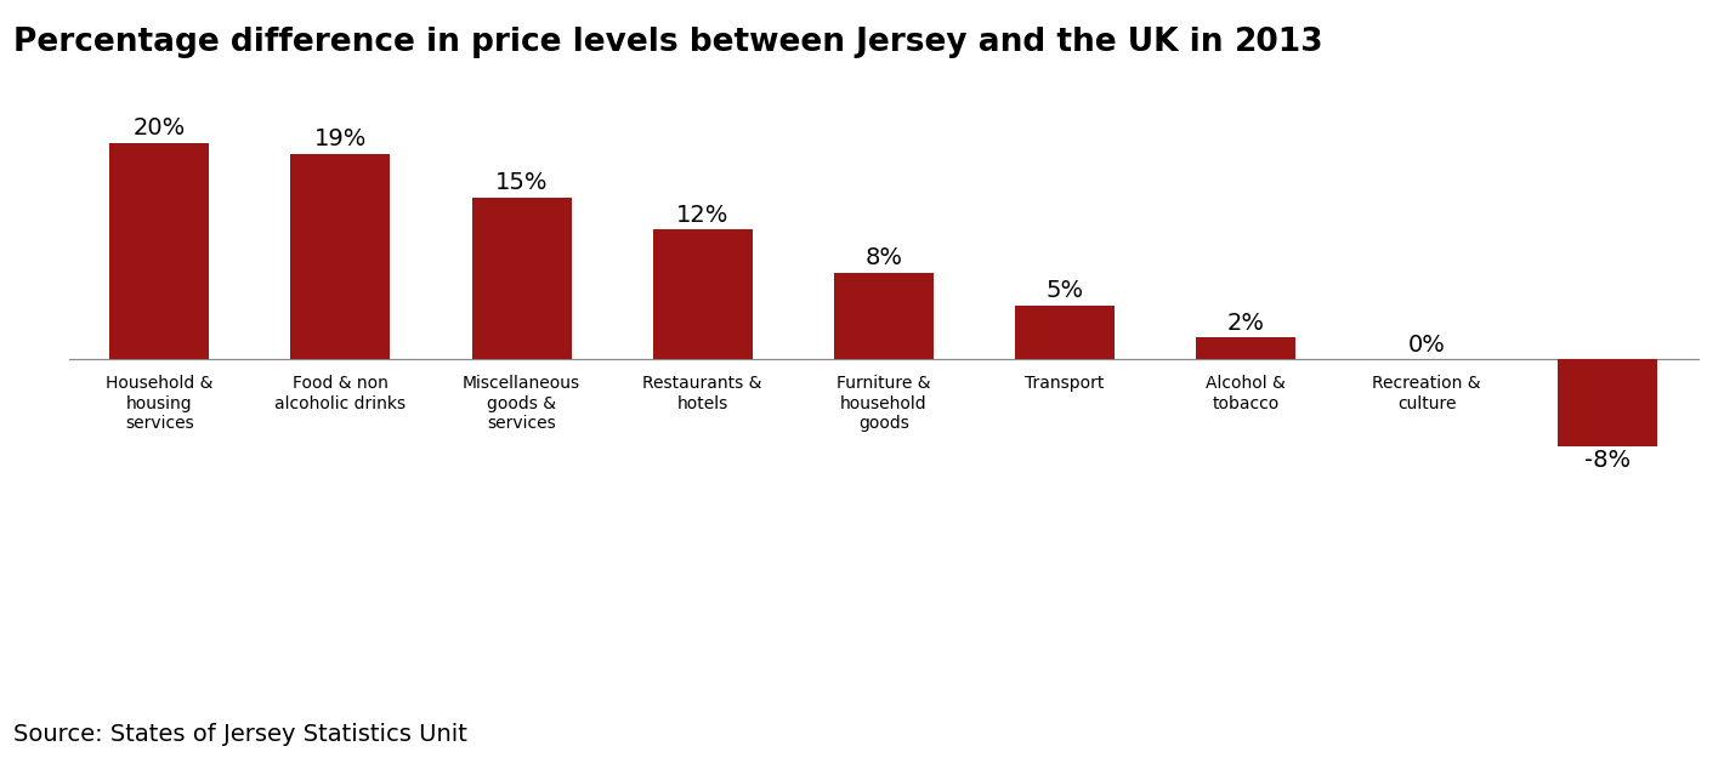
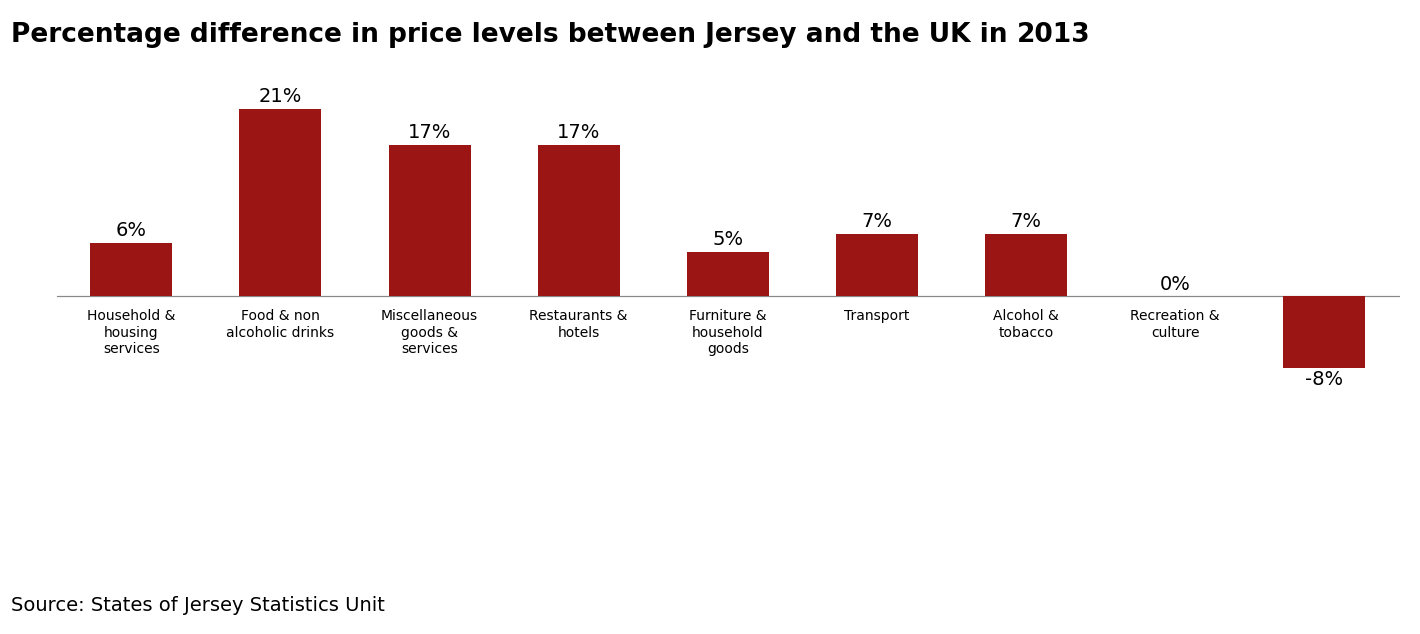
Household & housing services: 20% -> 6%
Food & non alcoholic drinks: 19% -> 21%
Miscellaneous goods & services: 15% -> 17%
Restaurants & hotels: 12% -> 17%
Furniture & household goods: 8% -> 5%
Transport: 5% -> 7%
Alcohol & tobacco: 2% -> 7%
